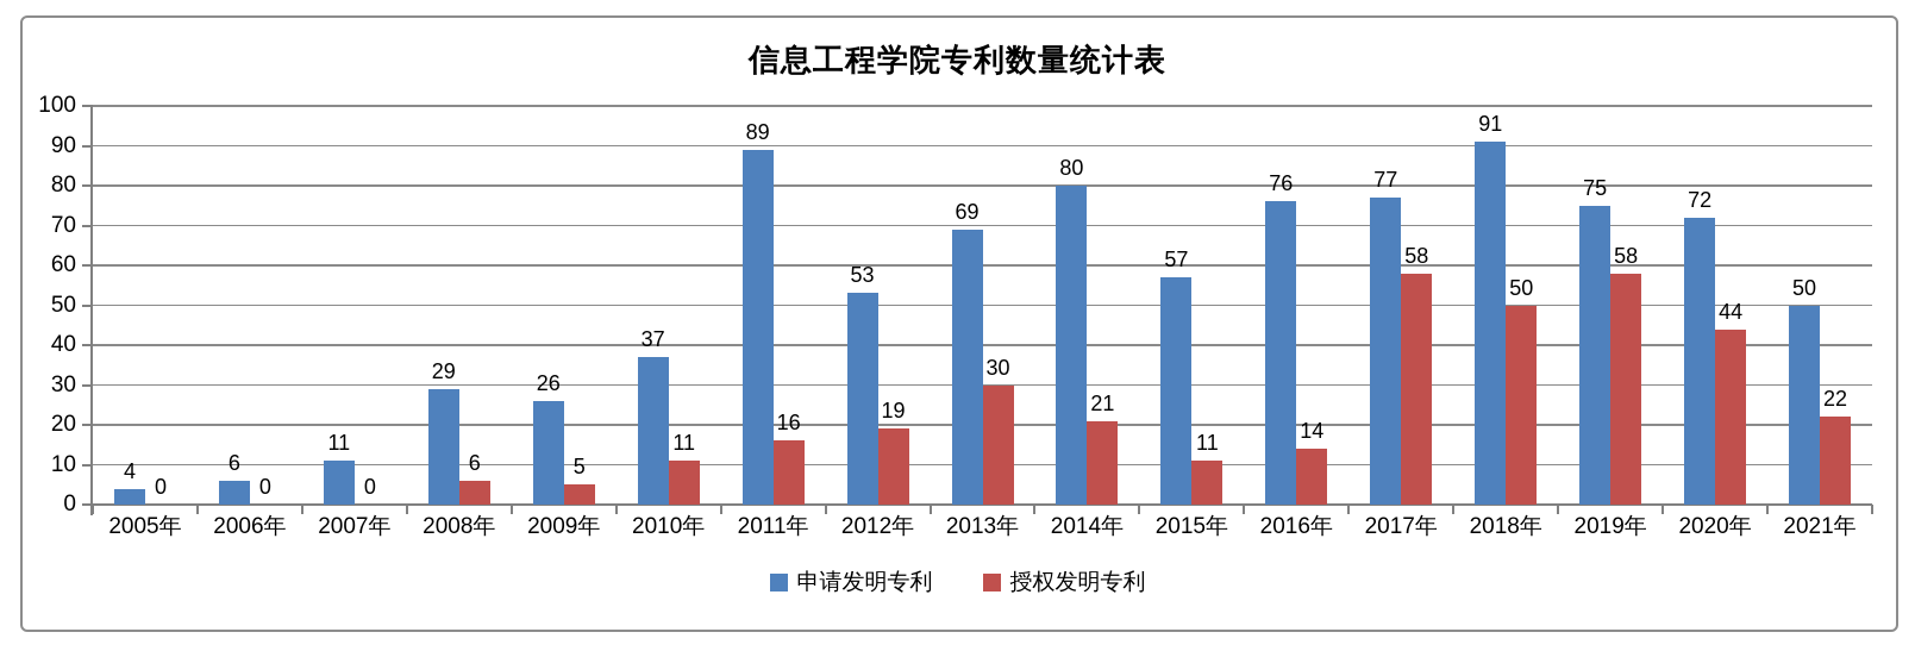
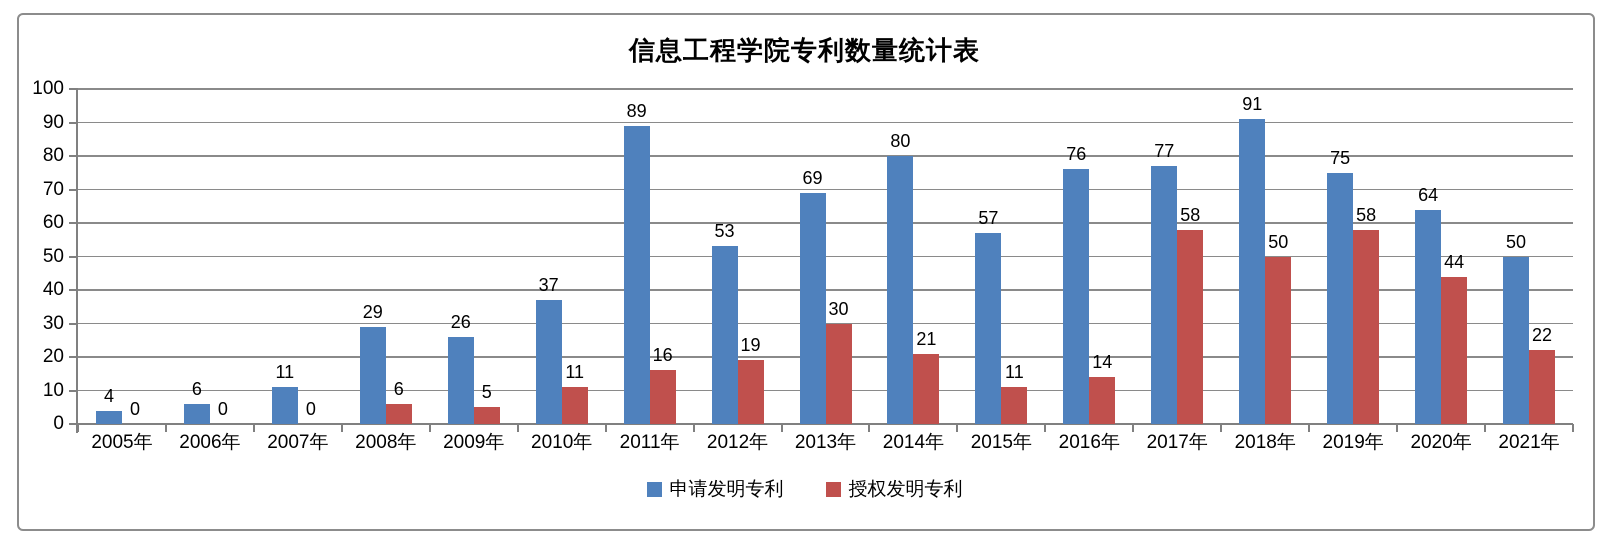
申请发明专利/2020年: 72 -> 64
